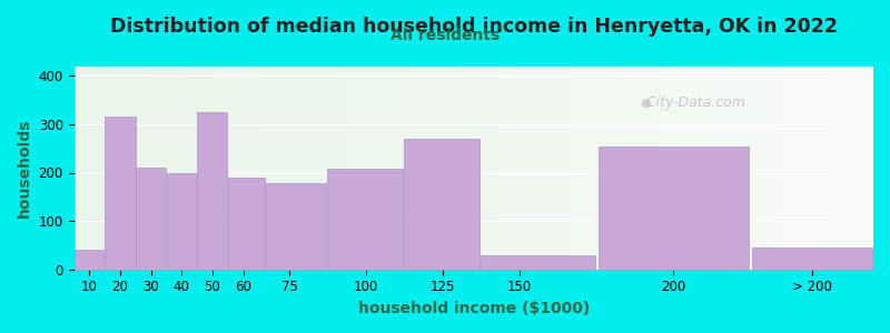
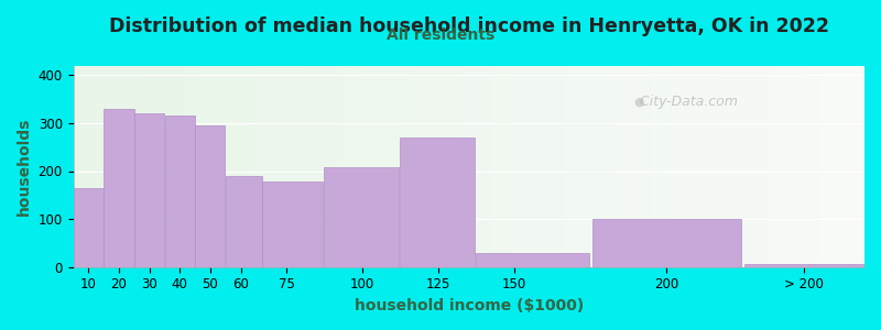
10: 40 -> 165
20: 315 -> 330
30: 210 -> 320
40: 200 -> 315
50: 325 -> 295
200: 255 -> 100
> 200: 45 -> 7
